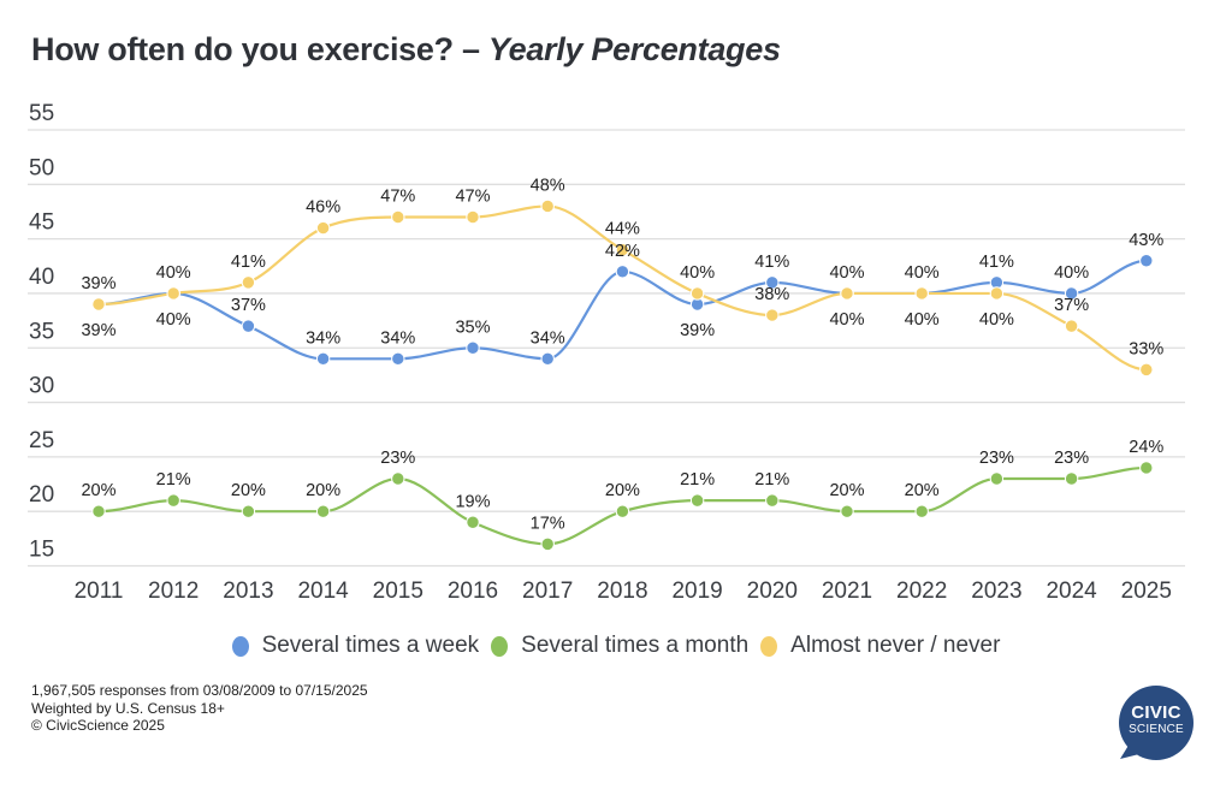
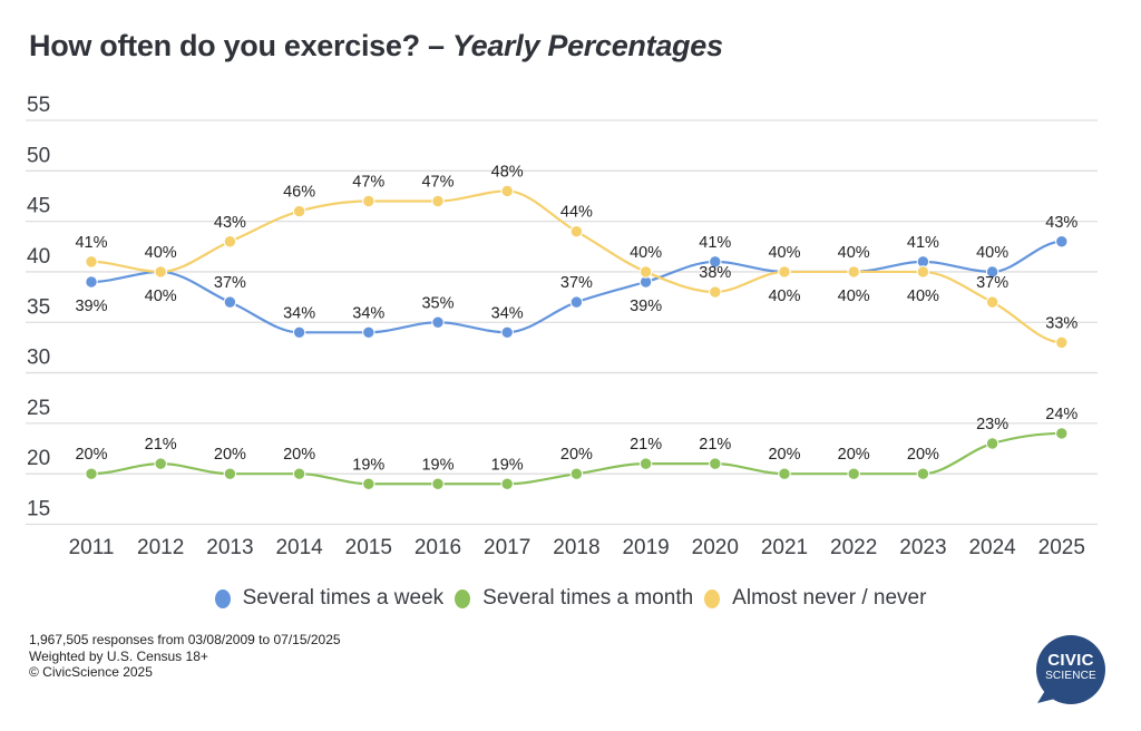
Almost never / never/2011: 39% -> 41%
Almost never / never/2013: 41% -> 43%
Several times a month/2015: 23% -> 19%
Several times a month/2017: 17% -> 19%
Several times a week/2018: 42% -> 37%
Several times a month/2023: 23% -> 20%
